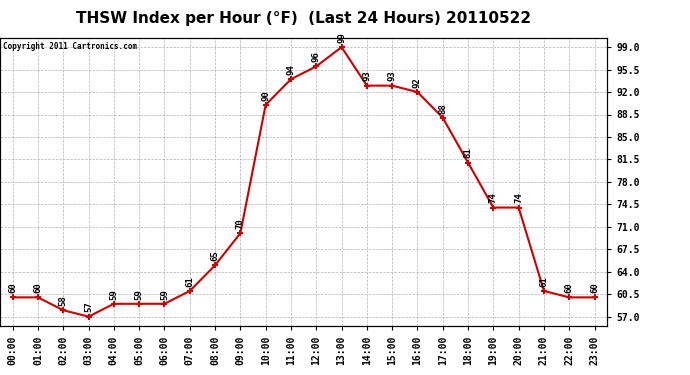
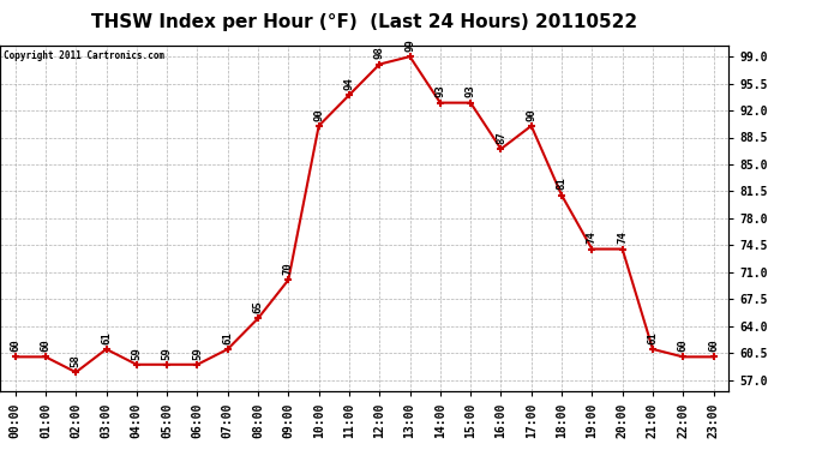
03:00: 57 -> 61
12:00: 96 -> 98
16:00: 92 -> 87
17:00: 88 -> 90
